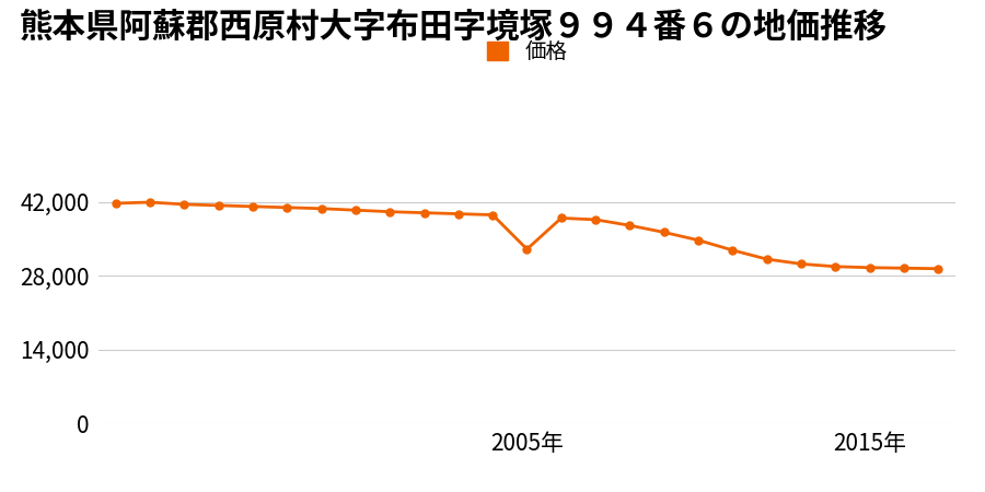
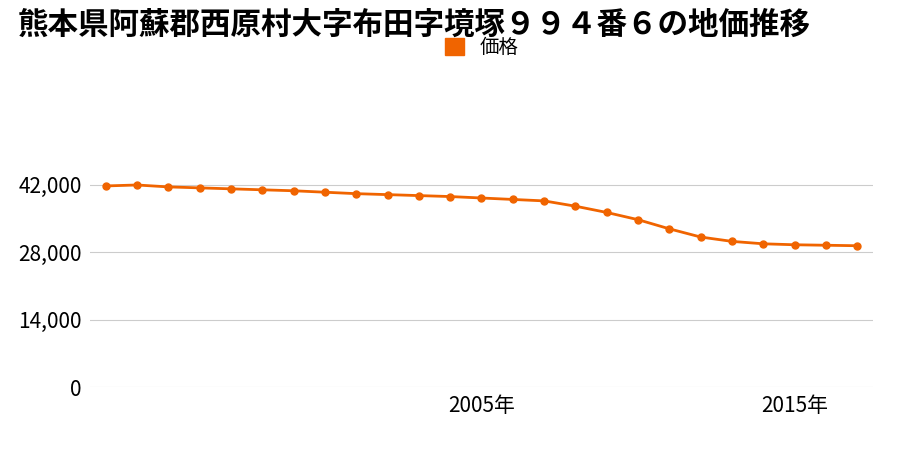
2005年: 33,000 -> 39,200
